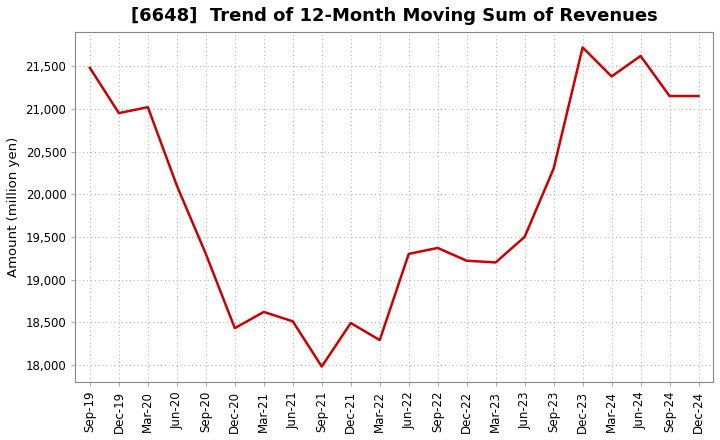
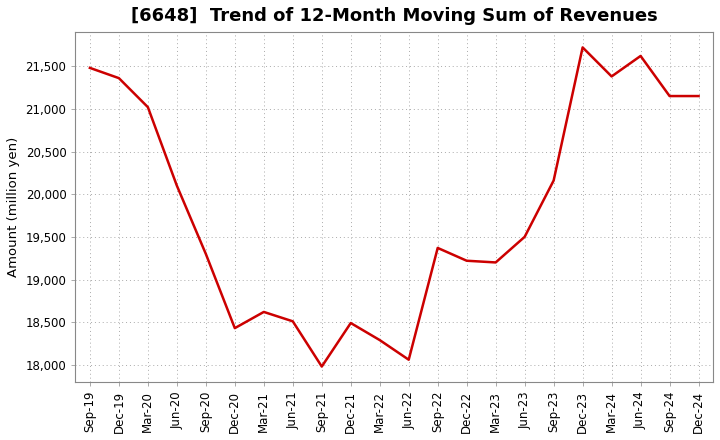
Dec-19: 20,950 -> 21,360
Jun-22: 19,300 -> 18,060
Sep-23: 20,300 -> 20,160
